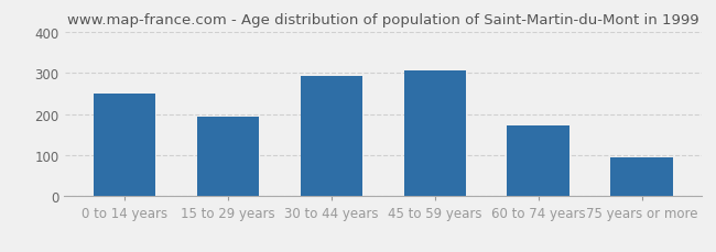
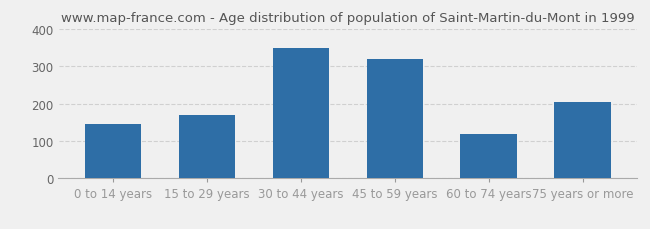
0 to 14 years: 249 -> 145
15 to 29 years: 194 -> 170
30 to 44 years: 292 -> 350
45 to 59 years: 305 -> 320
60 to 74 years: 173 -> 120
75 years or more: 95 -> 205
